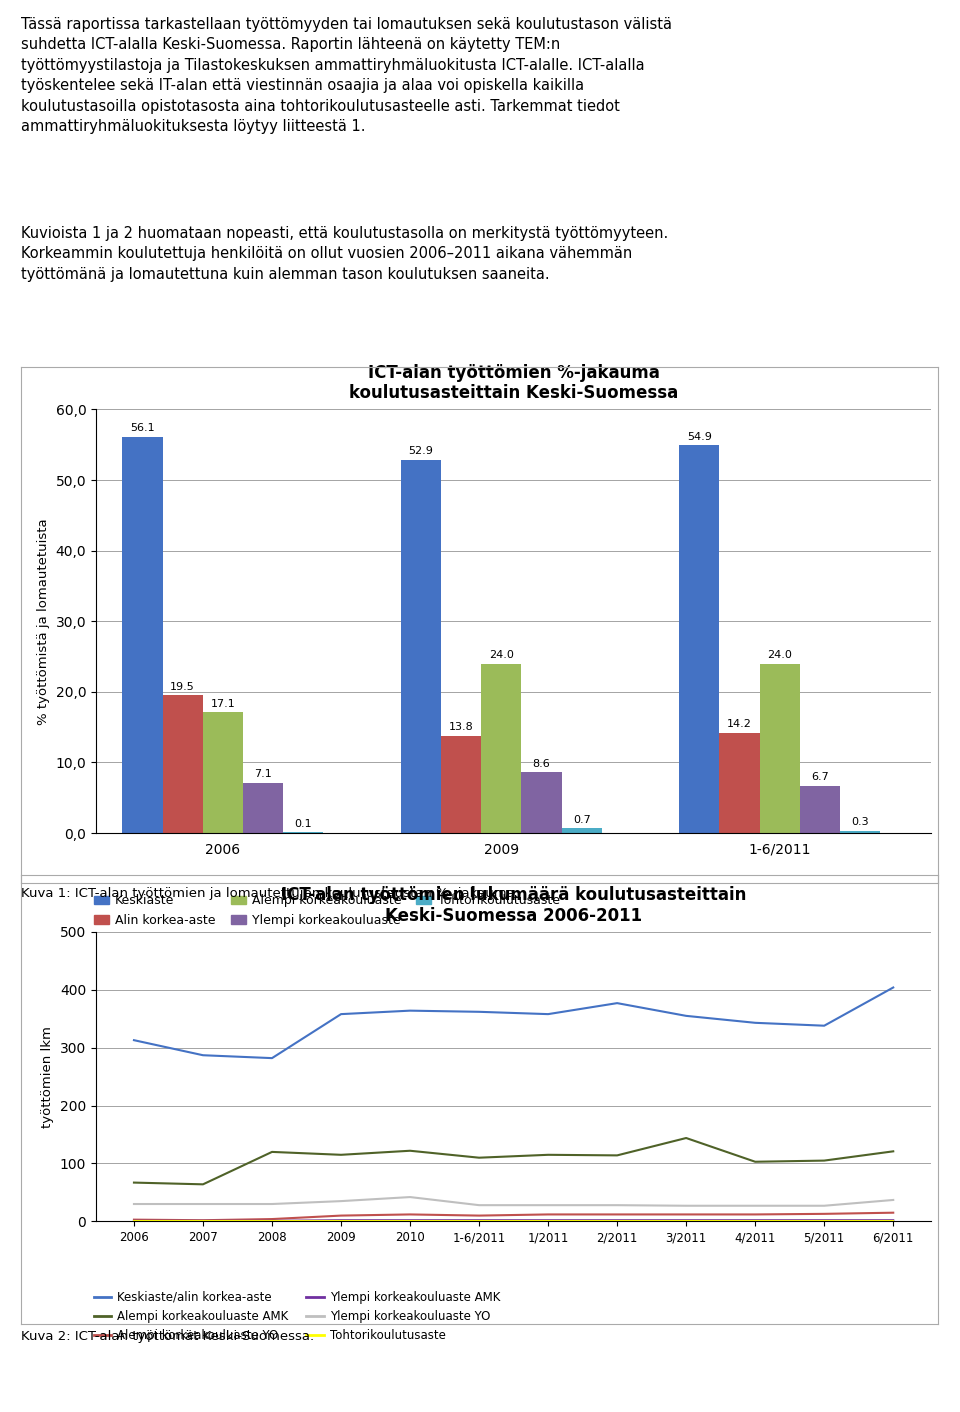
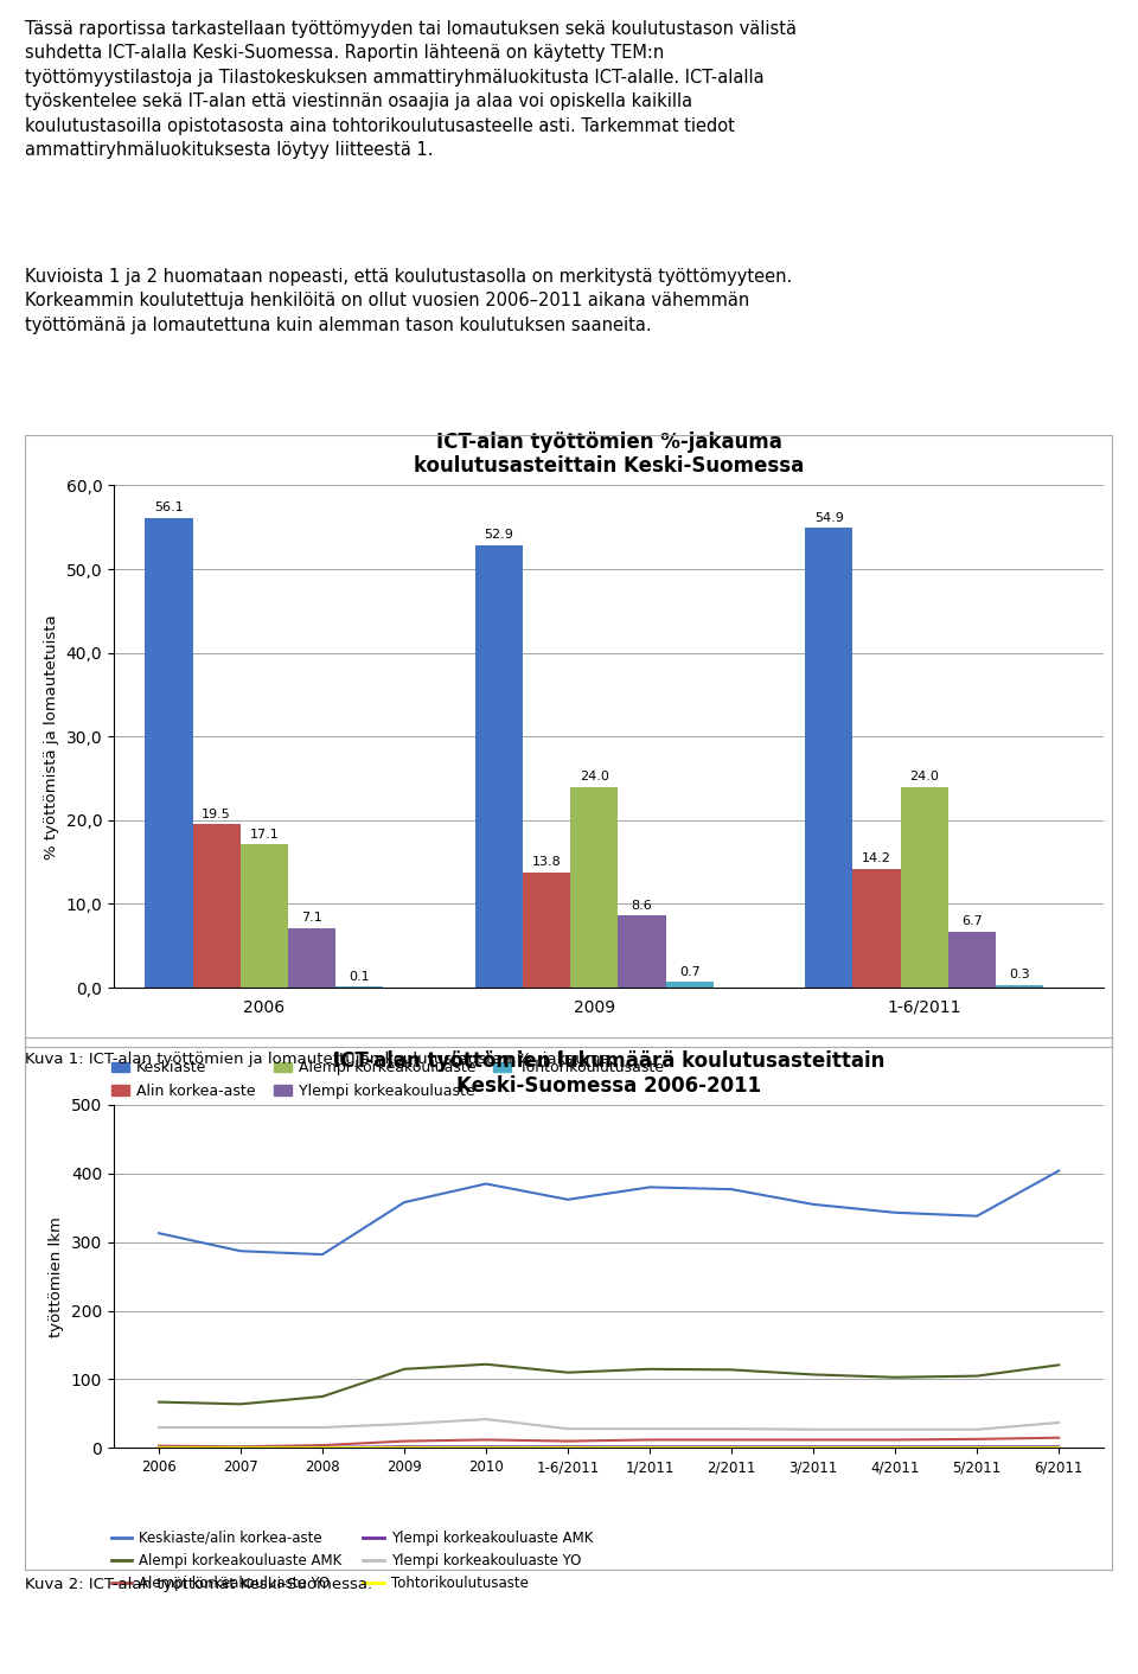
Alempi korkeakouluaste AMK/2008: 120 -> 75
Keskiaste/alin korkea-aste/2010: 364 -> 385
Keskiaste/alin korkea-aste/1/2011: 358 -> 380
Alempi korkeakouluaste AMK/3/2011: 144 -> 107
